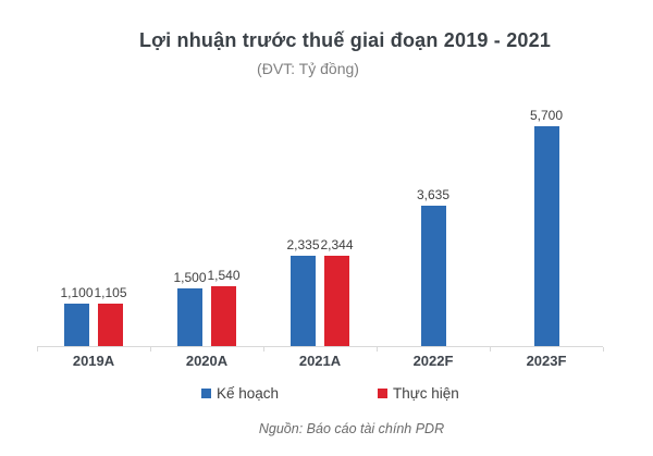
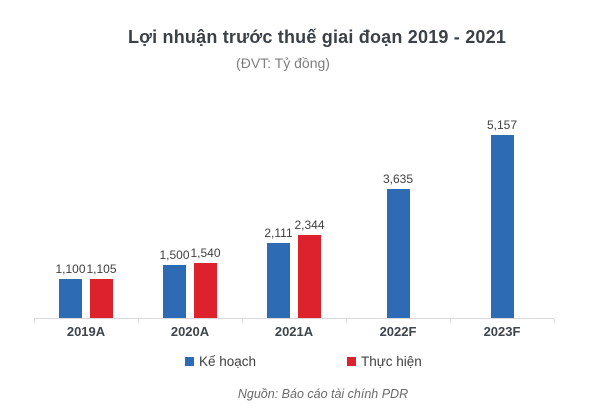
Kế hoạch/2021A: 2,335 -> 2,111
Kế hoạch/2023F: 5,700 -> 5,157
